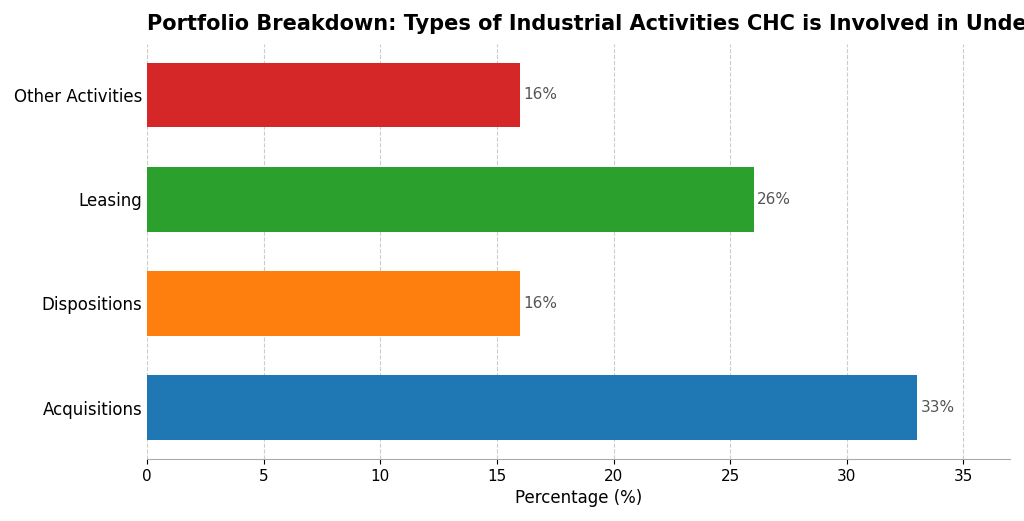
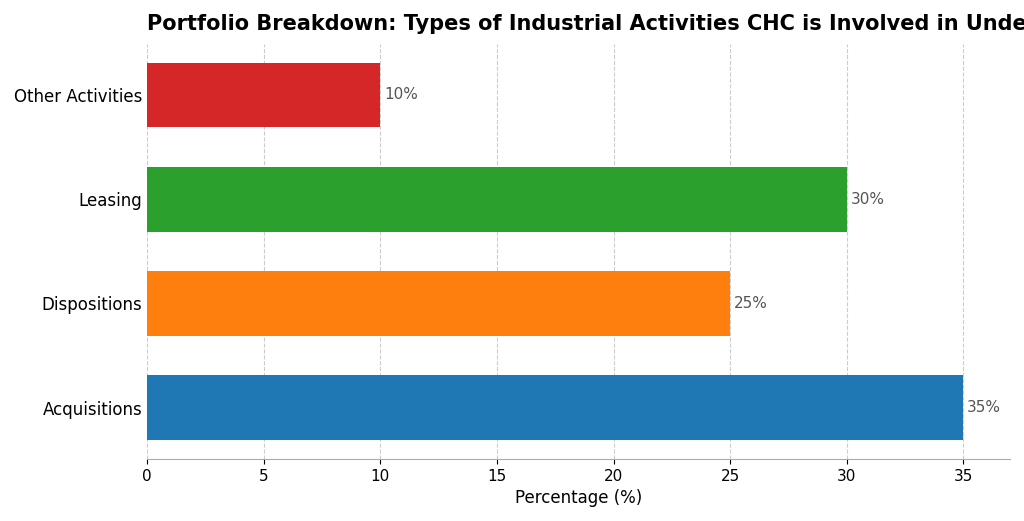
Other Activities: 16% -> 10%
Leasing: 26% -> 30%
Dispositions: 16% -> 25%
Acquisitions: 33% -> 35%
